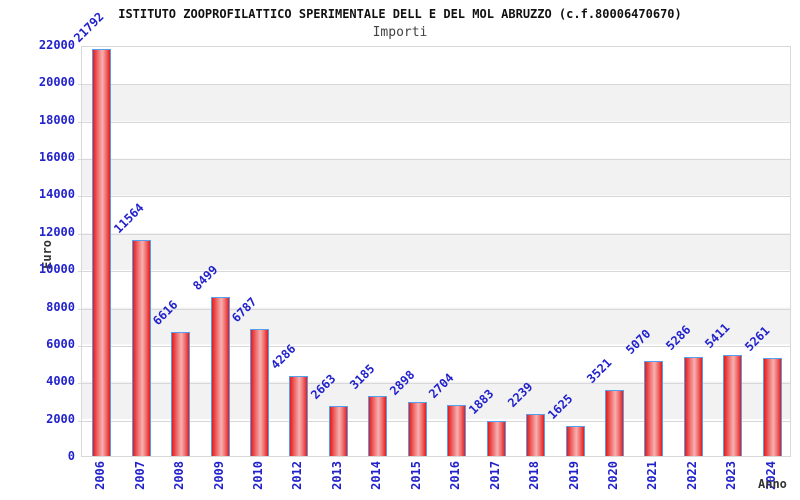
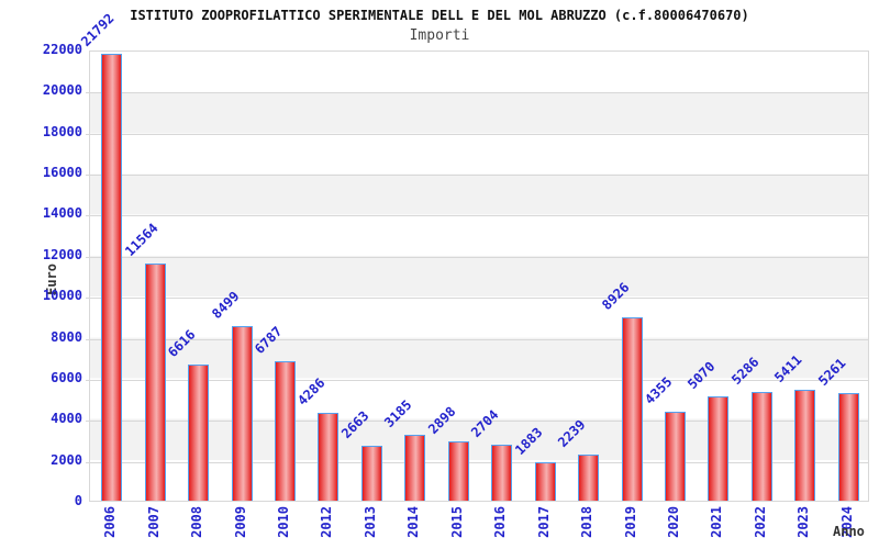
2019: 1625 -> 8926
2020: 3521 -> 4355
